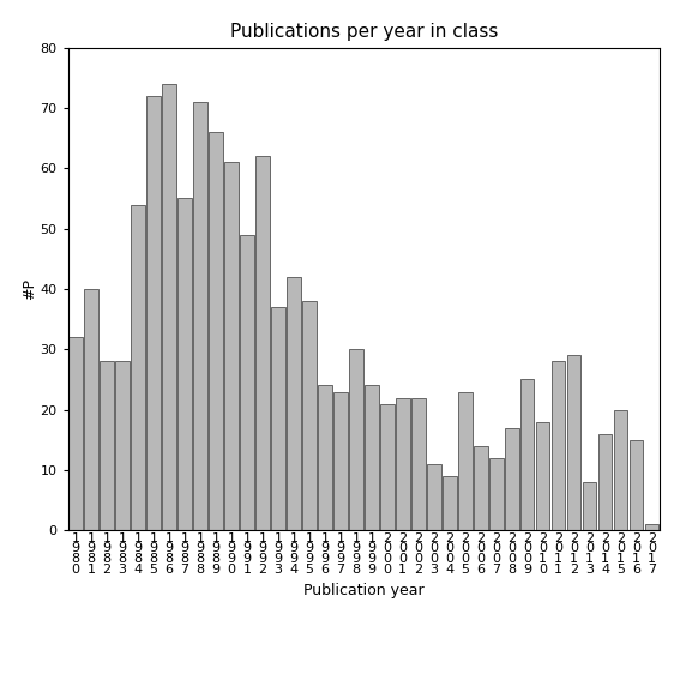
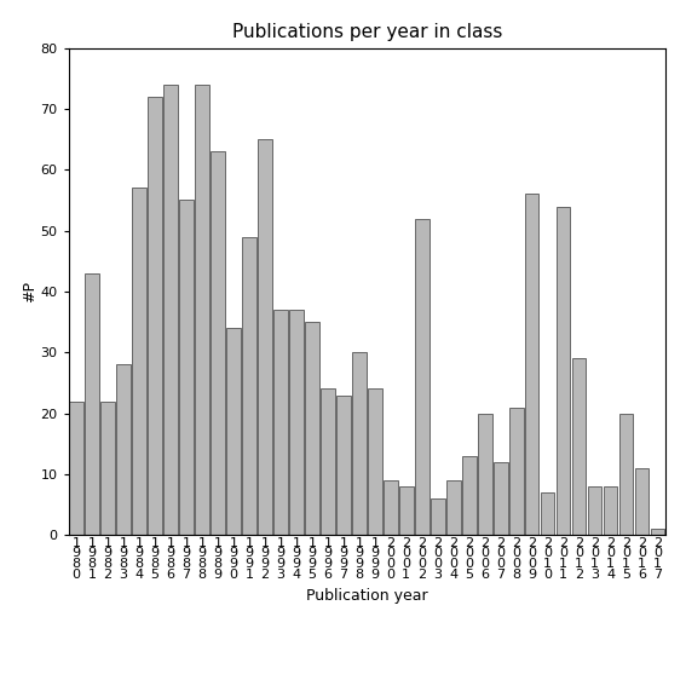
1 9 8 0: 32 -> 22
1 9 8 1: 40 -> 43
1 9 8 2: 28 -> 22
1 9 8 4: 54 -> 57
1 9 8 8: 71 -> 74
1 9 8 9: 66 -> 63
1 9 9 0: 61 -> 34
1 9 9 2: 62 -> 65
1 9 9 4: 42 -> 37
1 9 9 5: 38 -> 35
2 0 0 0: 21 -> 9
2 0 0 1: 22 -> 8
2 0 0 2: 22 -> 52
2 0 0 3: 11 -> 6
2 0 0 5: 23 -> 13
2 0 0 6: 14 -> 20
2 0 0 8: 17 -> 21
2 0 0 9: 25 -> 56
2 0 1 0: 18 -> 7
2 0 1 1: 28 -> 54
2 0 1 4: 16 -> 8
2 0 1 6: 15 -> 11
